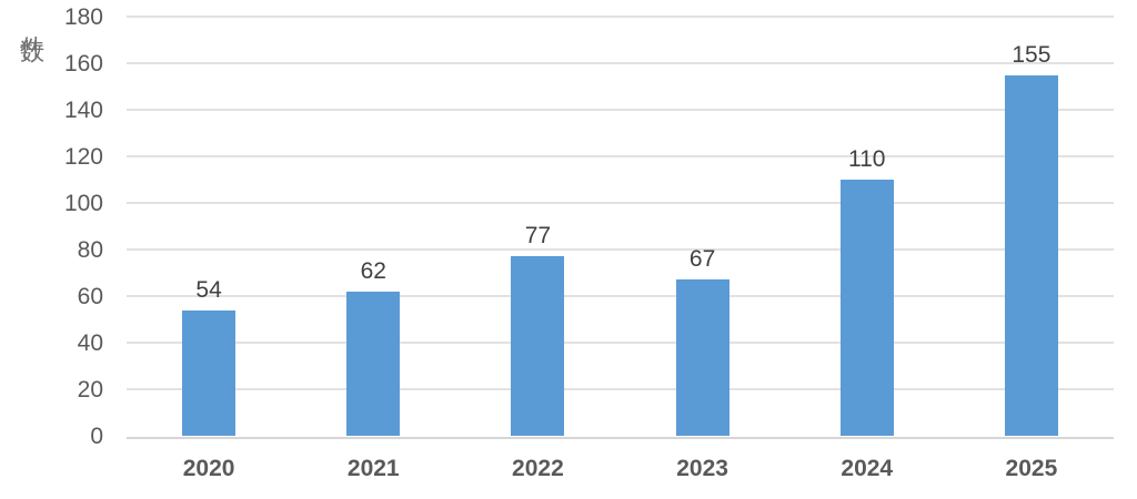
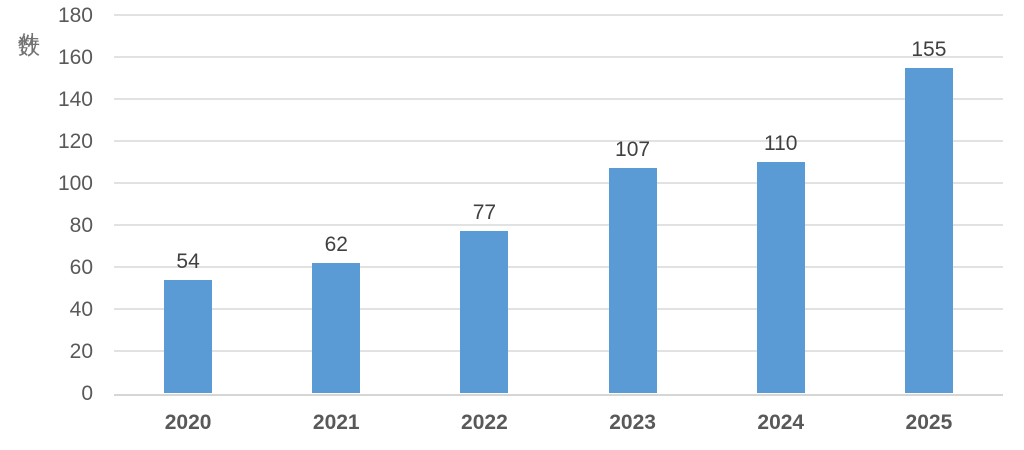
2023: 67 -> 107
